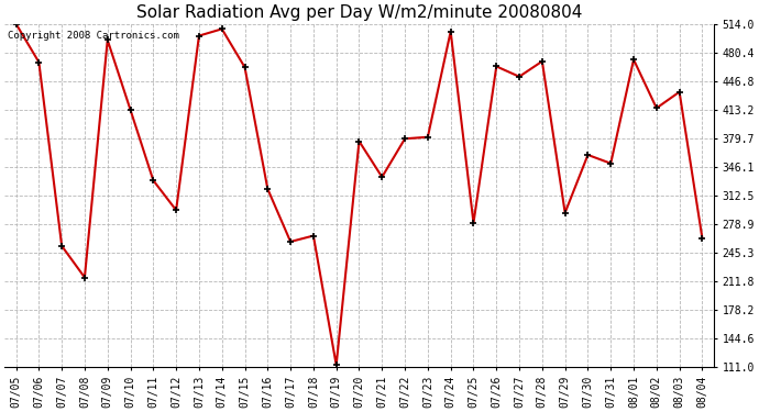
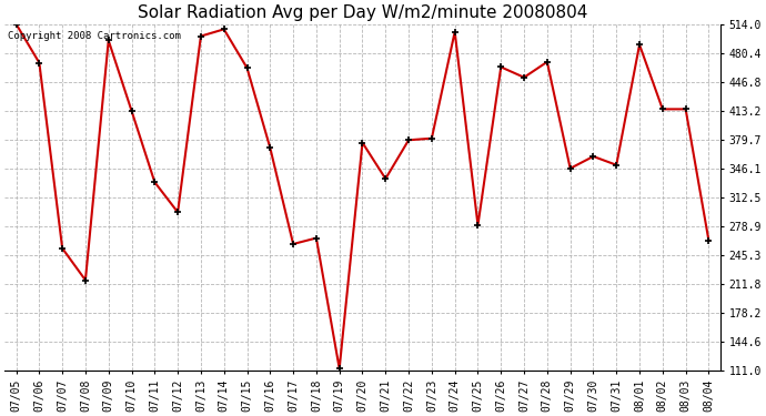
07/16: 320 -> 370
07/29: 292 -> 346
08/01: 472 -> 490
08/03: 434 -> 415
